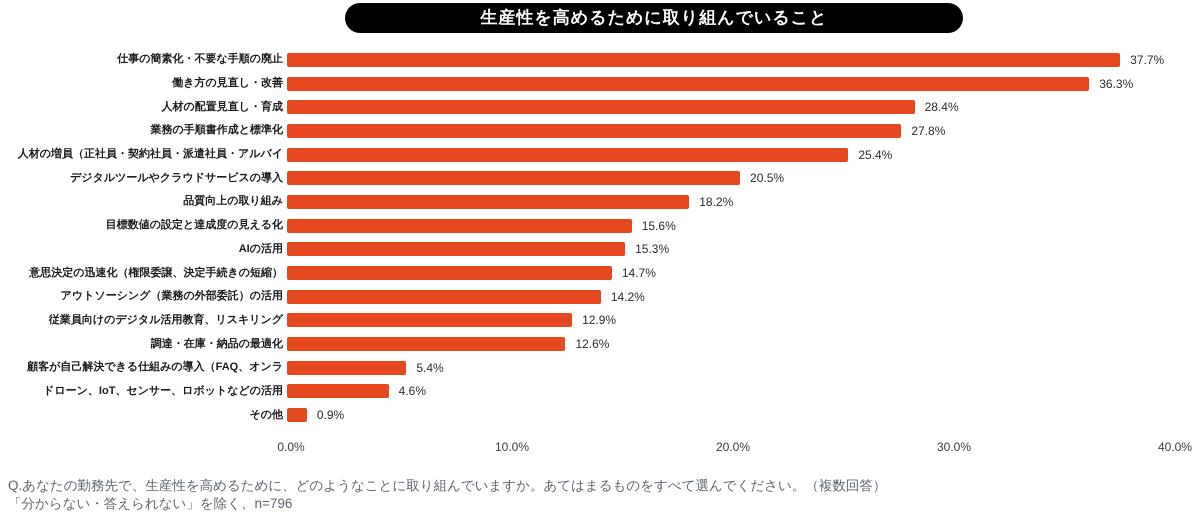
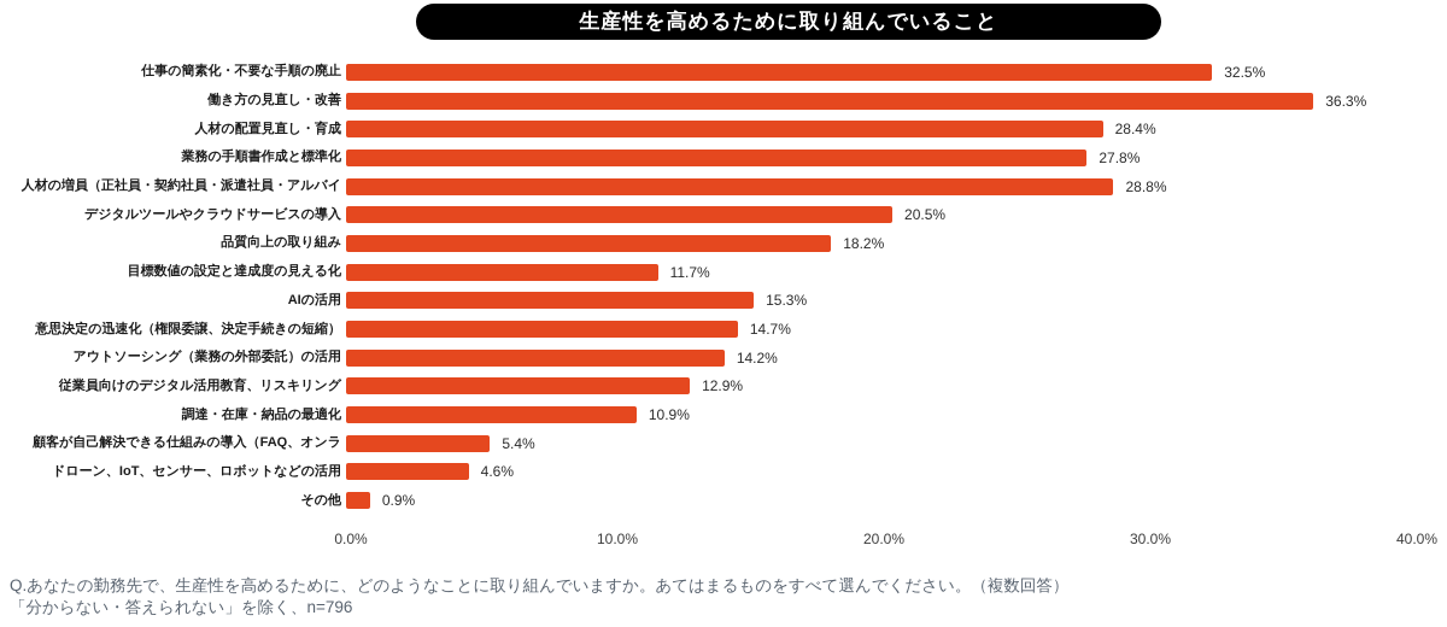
仕事の簡素化・不要な手順の廃止: 37.7% -> 32.5%
人材の増員（正社員・契約社員・派遣社員・アルバイ: 25.4% -> 28.8%
目標数値の設定と達成度の見える化: 15.6% -> 11.7%
調達・在庫・納品の最適化: 12.6% -> 10.9%
